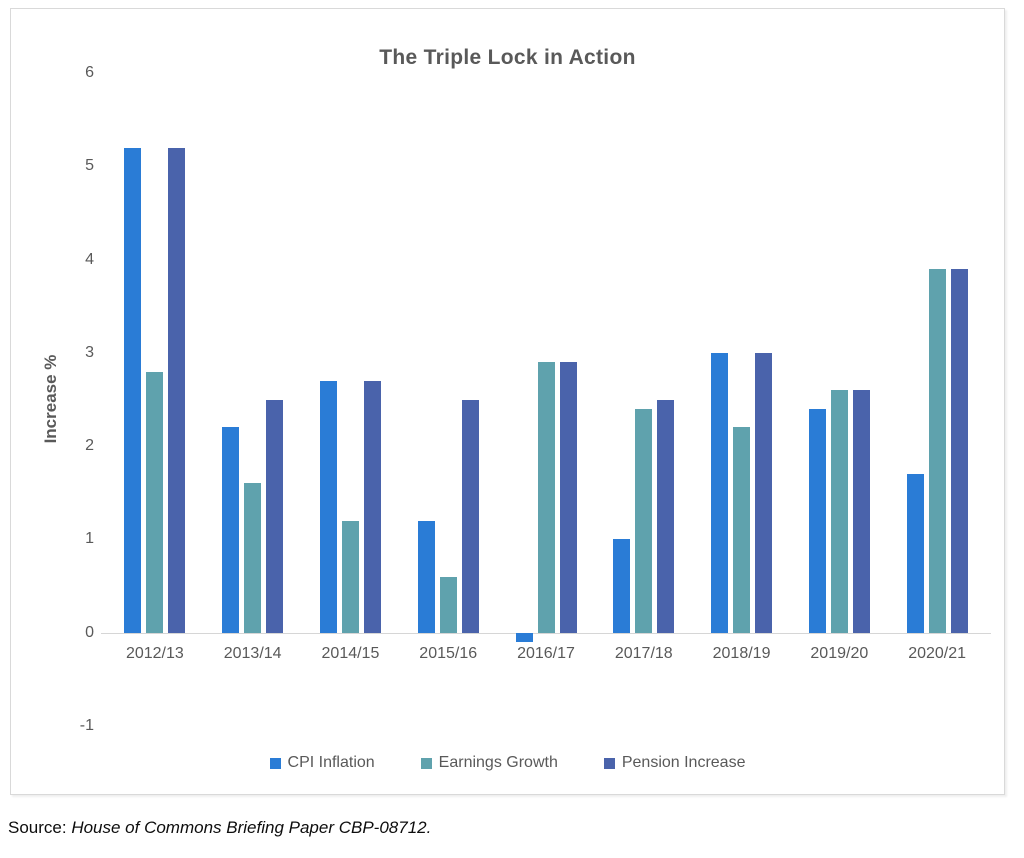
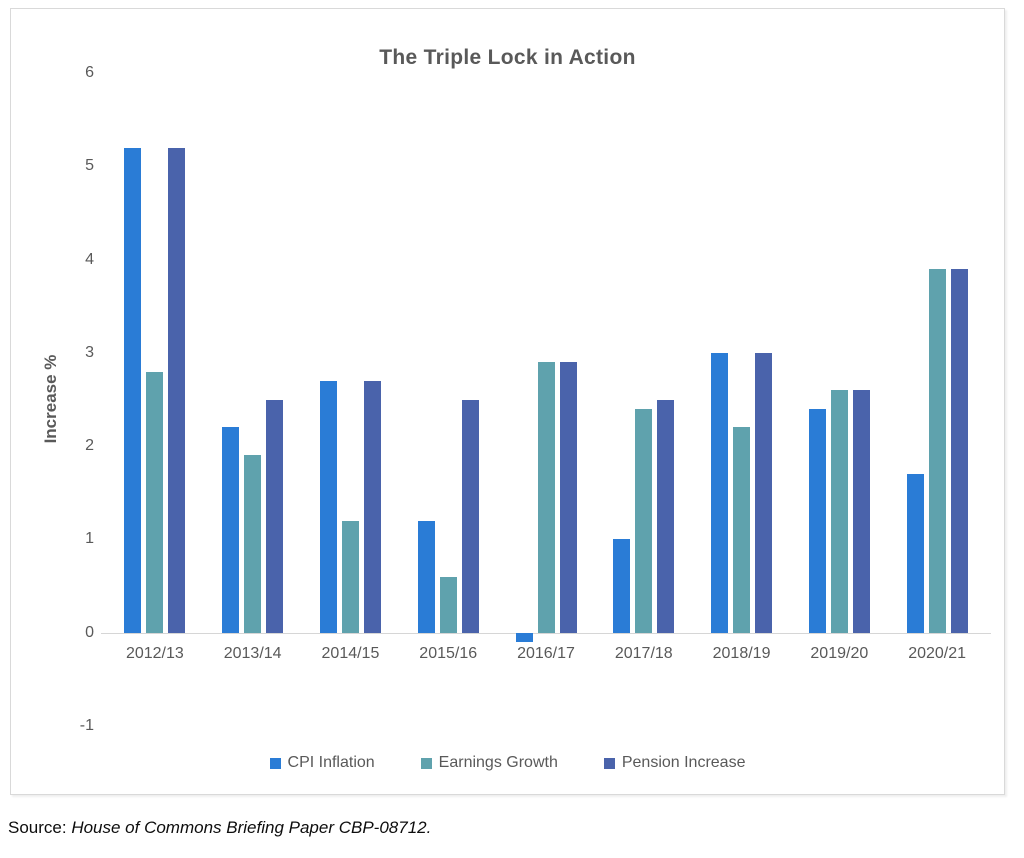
Earnings Growth/2013/14: 1.6 -> 1.9
